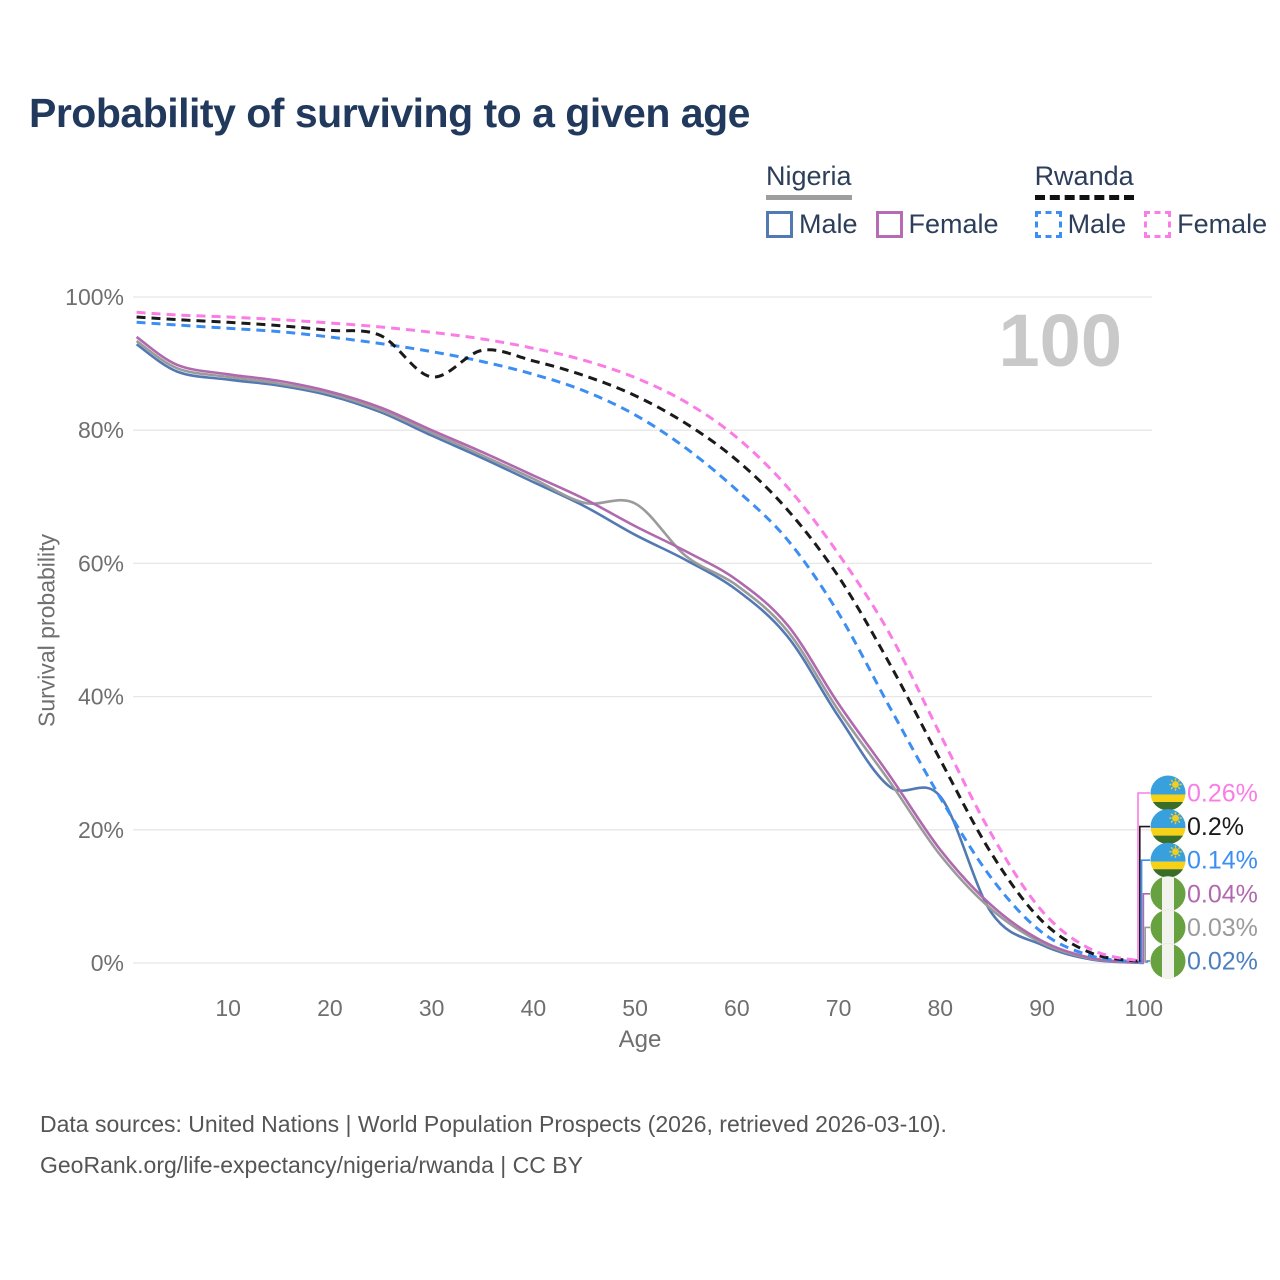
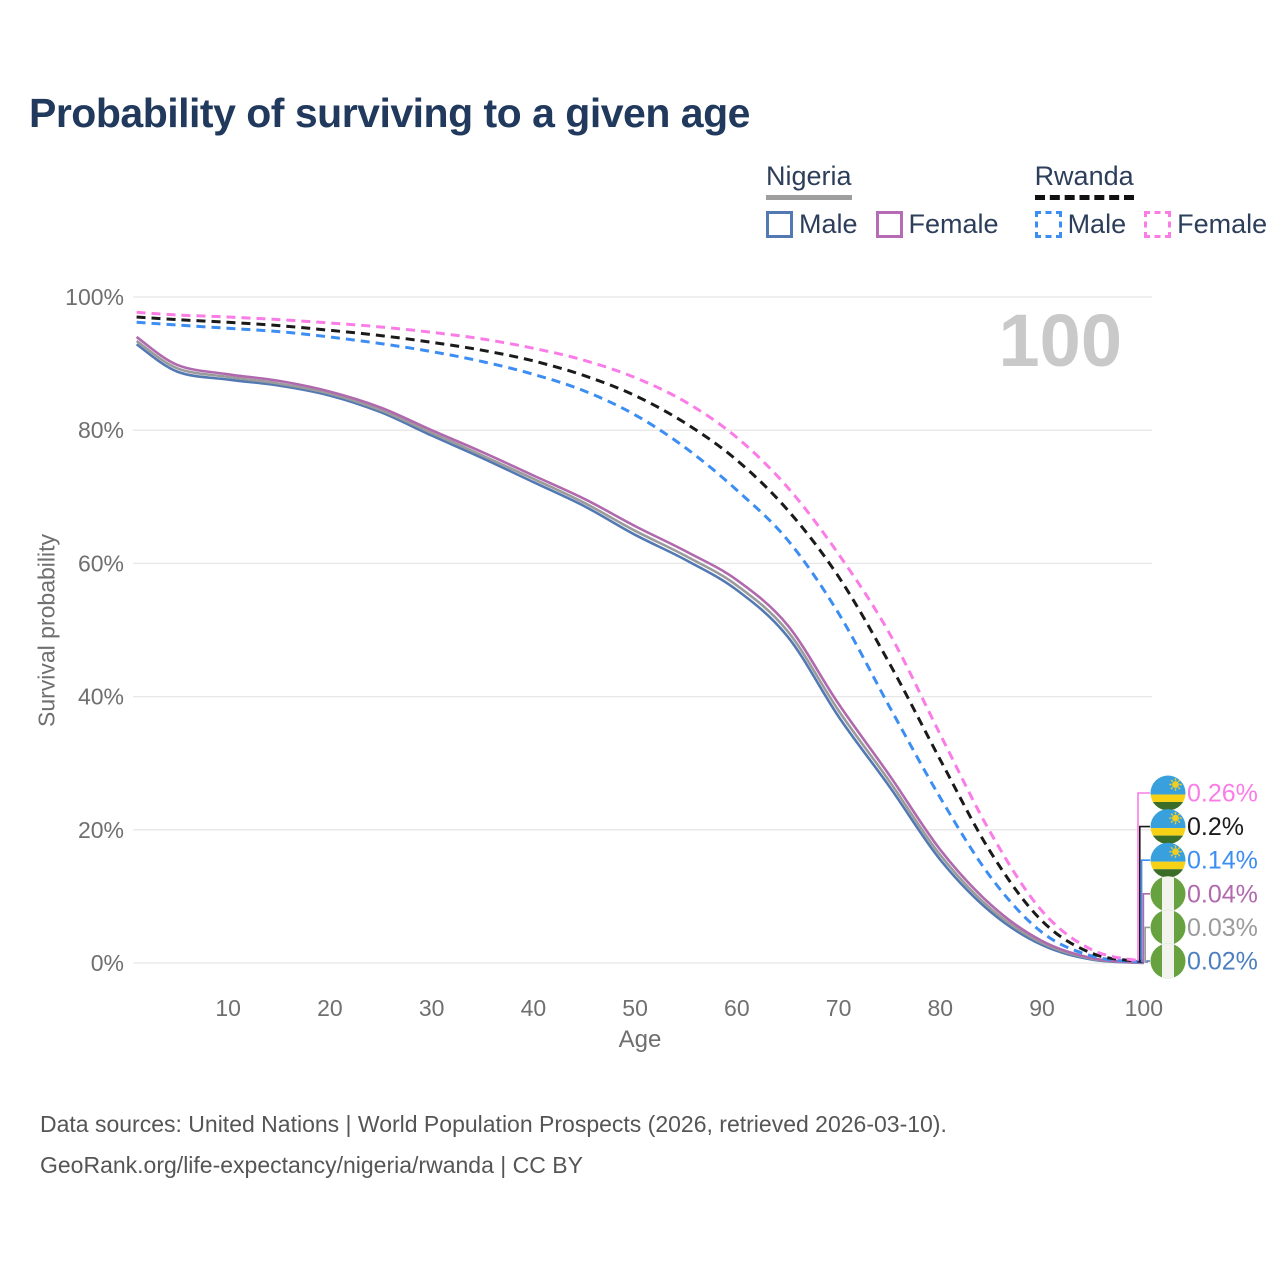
Rwanda/30: 88% -> 93%
Nigeria/50: 69% -> 65%
Nigeria Male/80: 25% -> 16%
